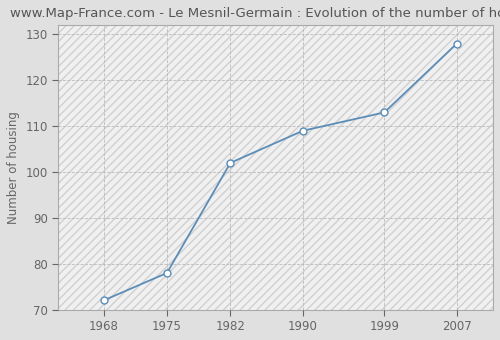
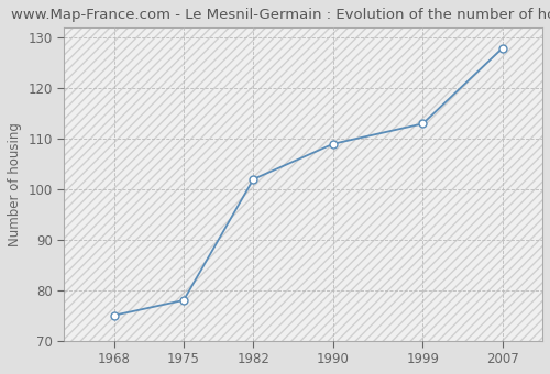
1968: 72 -> 75
